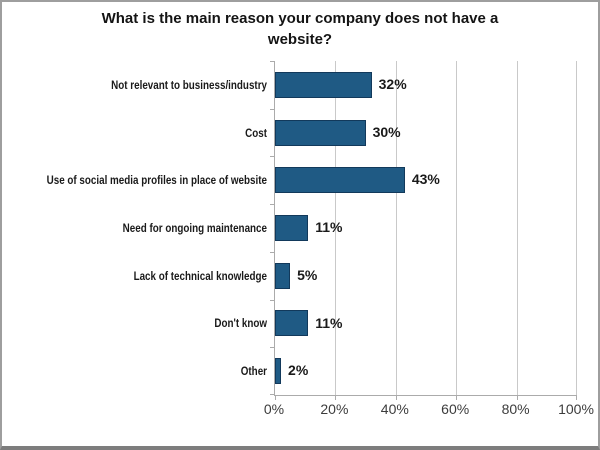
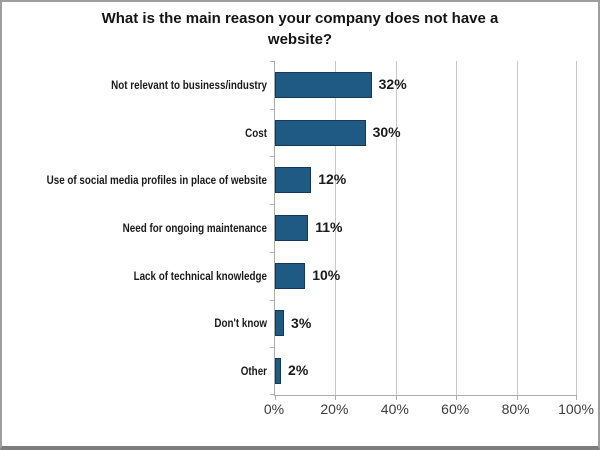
Use of social media profiles in place of website: 43% -> 12%
Lack of technical knowledge: 5% -> 10%
Don't know: 11% -> 3%
